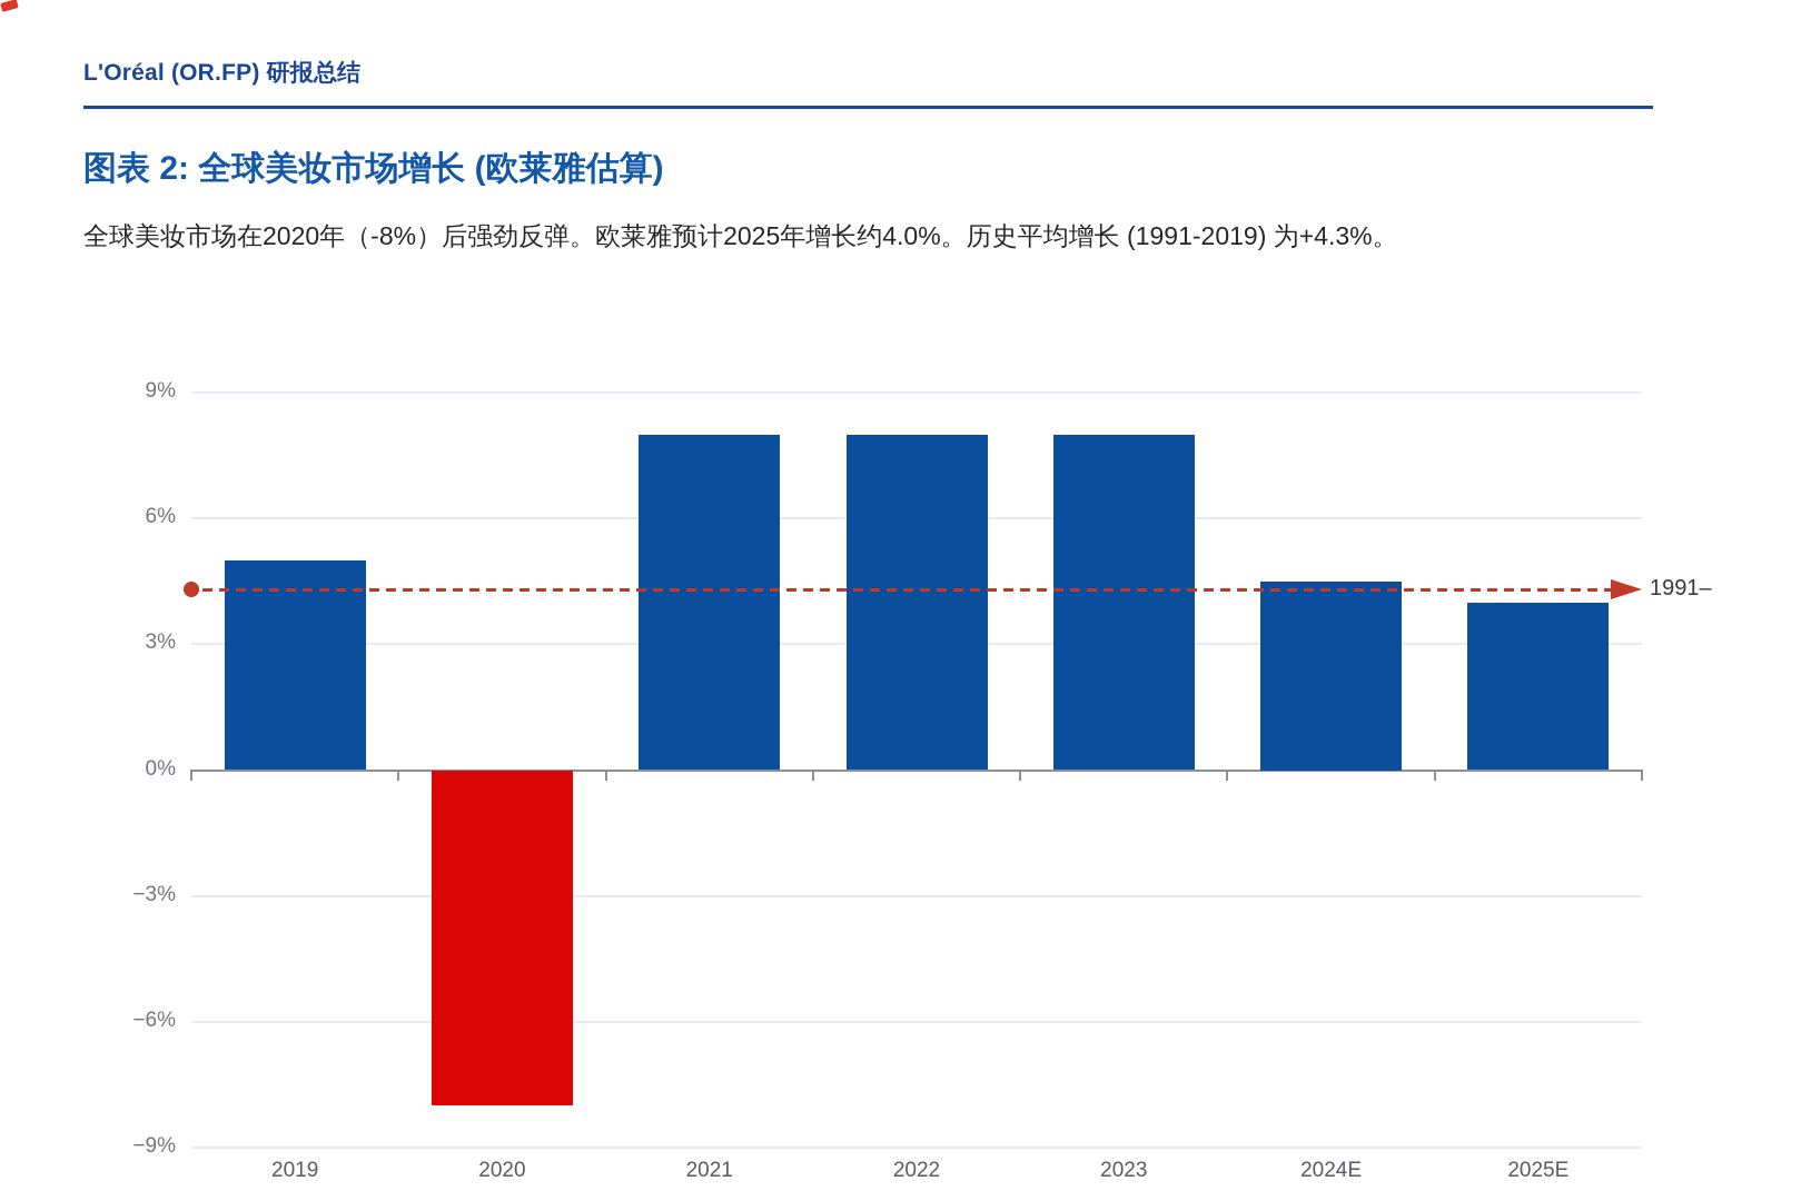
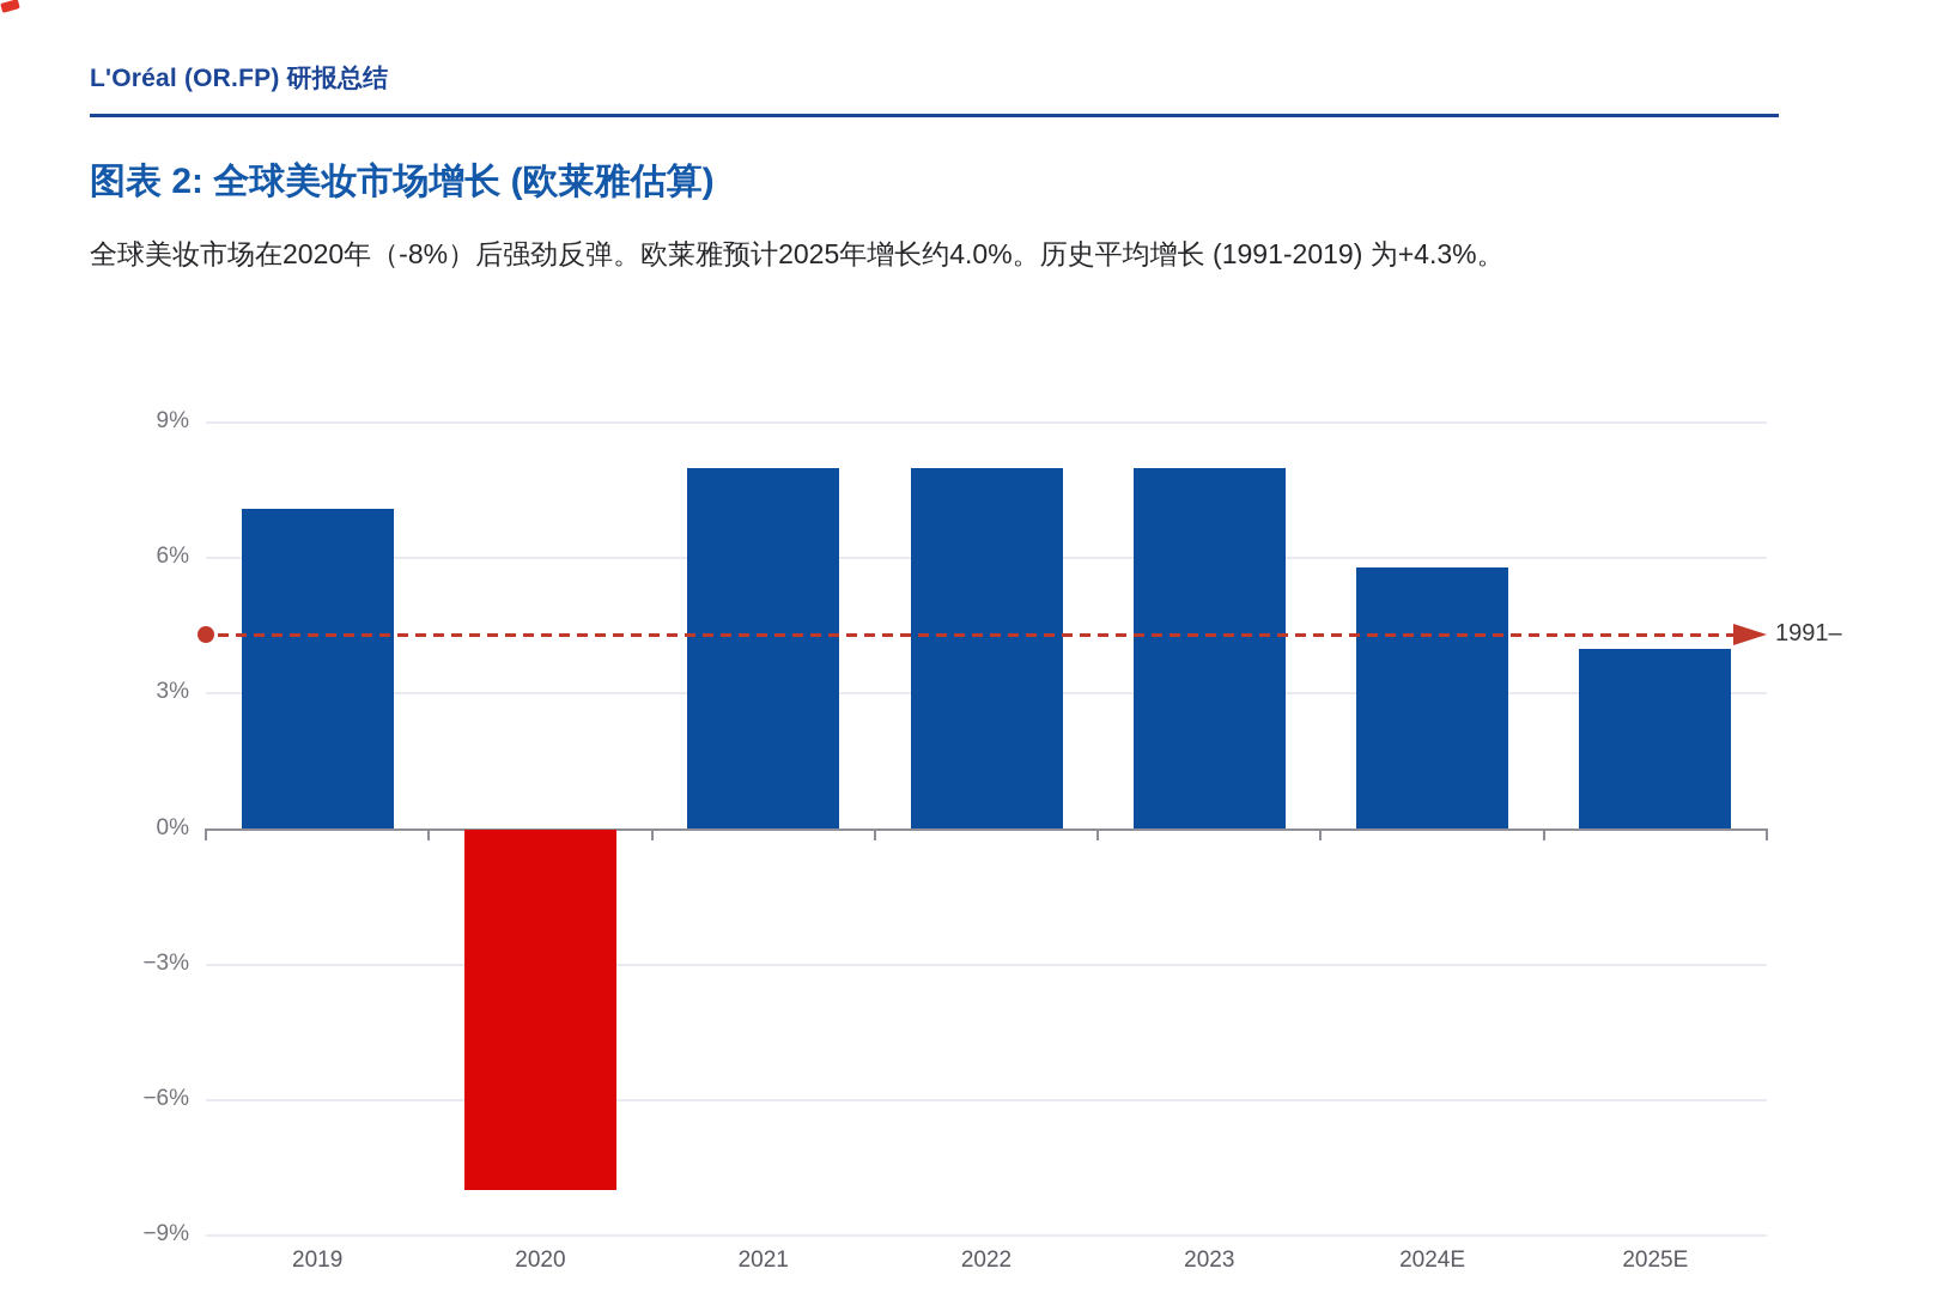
2019: 5.0% -> 7.1%
2024E: 4.5% -> 5.8%
